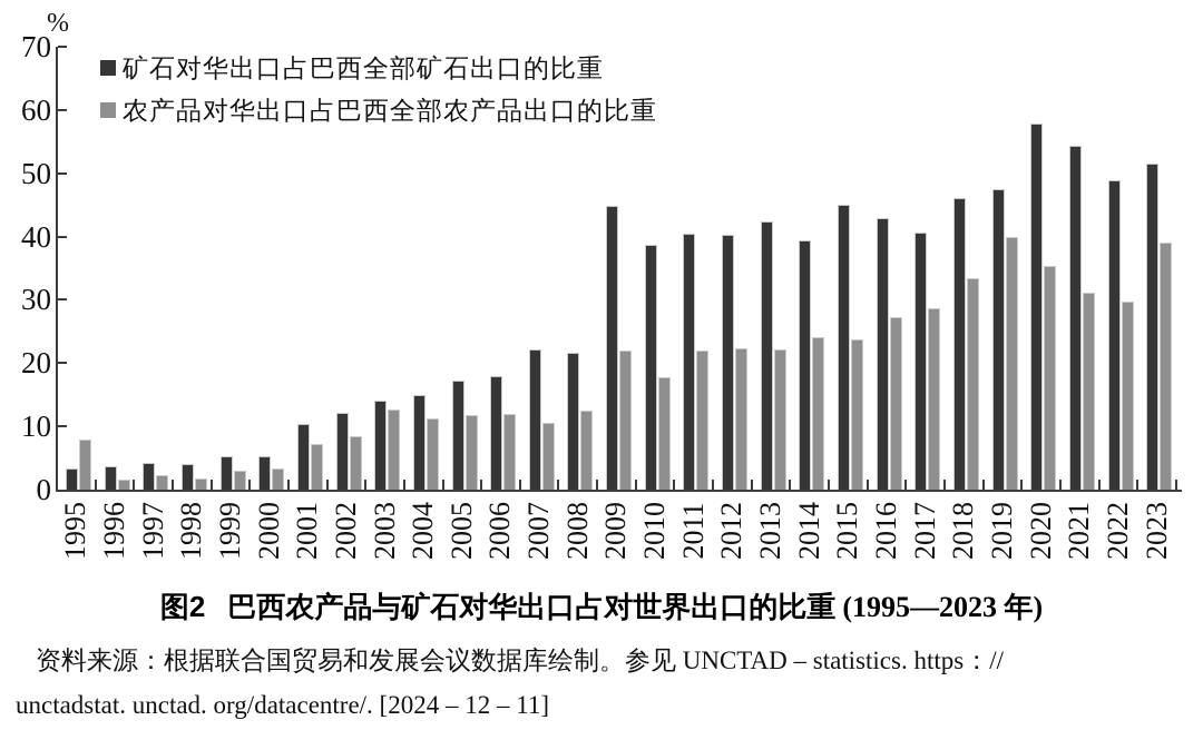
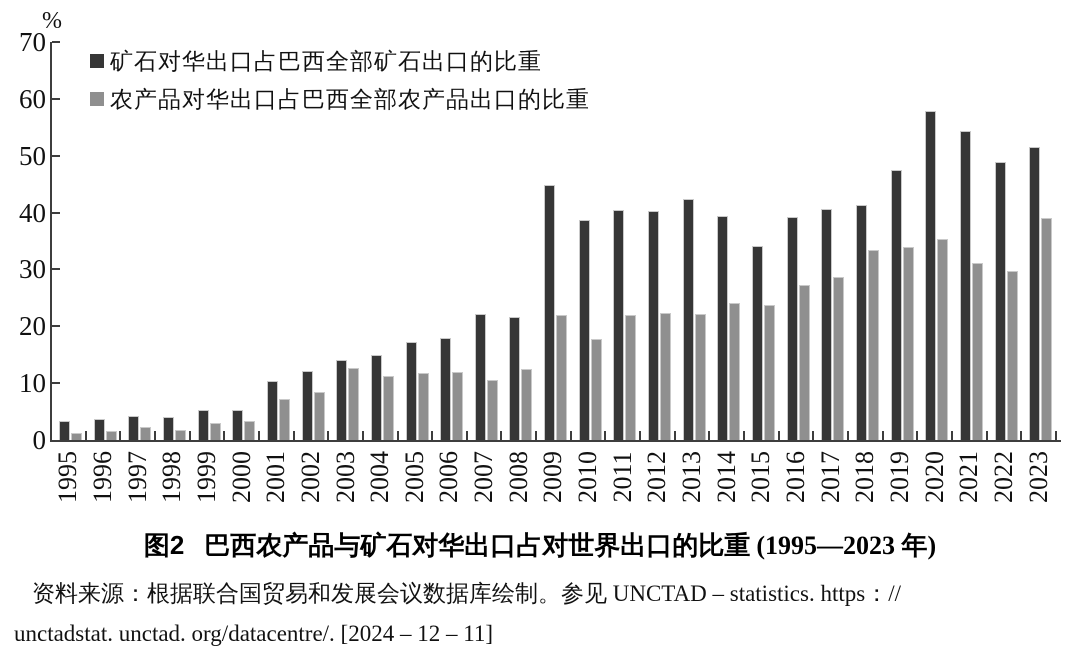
农产品对华出口占巴西全部农产品出口的比重/1995: 8 -> 1
矿石对华出口占巴西全部矿石出口的比重/2015: 45 -> 34
矿石对华出口占巴西全部矿石出口的比重/2016: 43 -> 39
矿石对华出口占巴西全部矿石出口的比重/2018: 46 -> 41
农产品对华出口占巴西全部农产品出口的比重/2019: 40 -> 34
